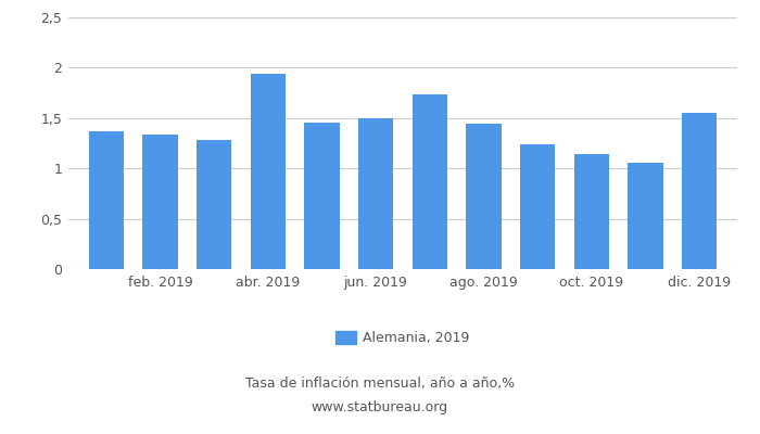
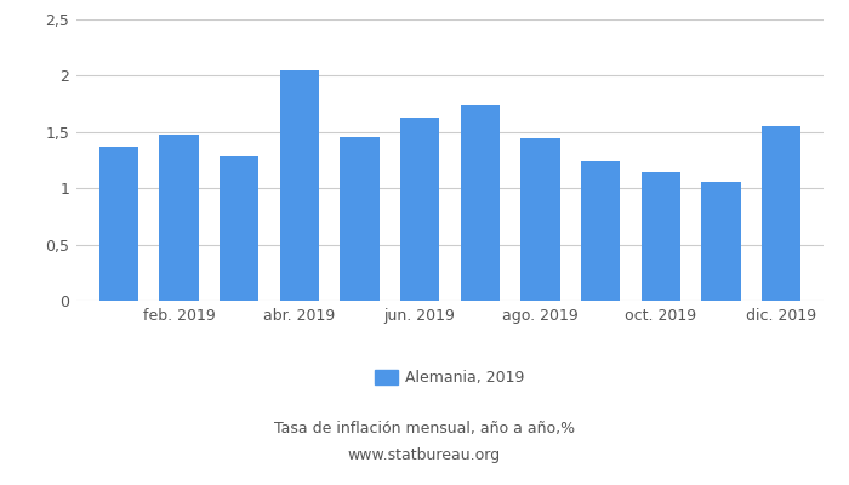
feb. 2019: 1,34 -> 1,48
abr. 2019: 1,94 -> 2,05
jun. 2019: 1,50 -> 1,63
